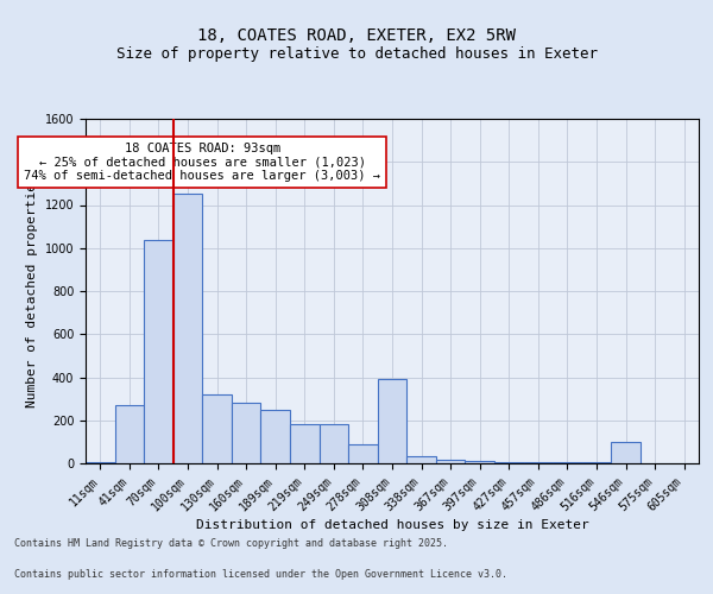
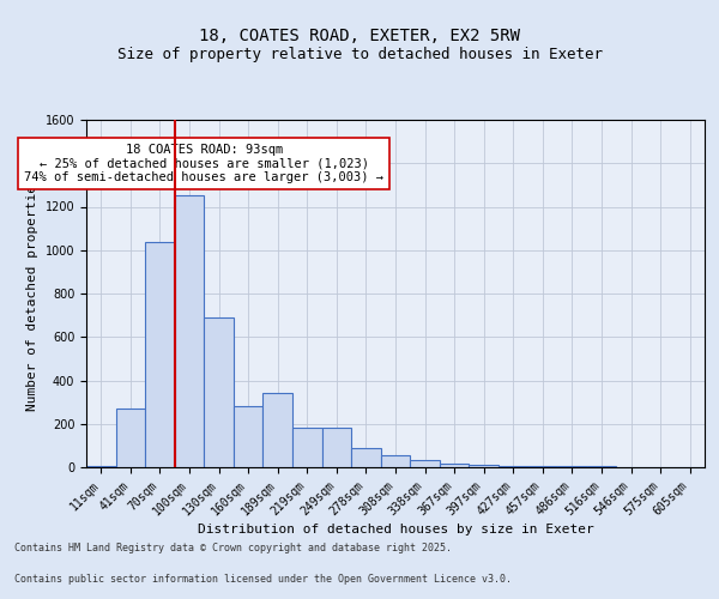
130sqm: 320 -> 690
189sqm: 250 -> 340
308sqm: 390 -> 60
546sqm: 100 -> 0
